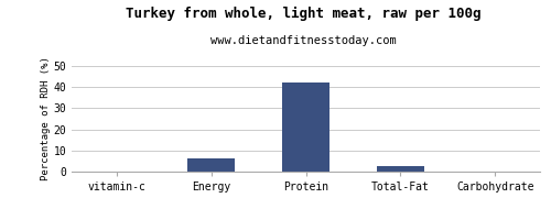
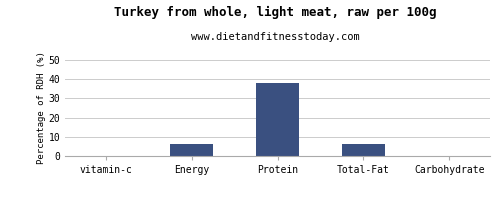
Protein: 42 -> 38
Total-Fat: 2 -> 6
